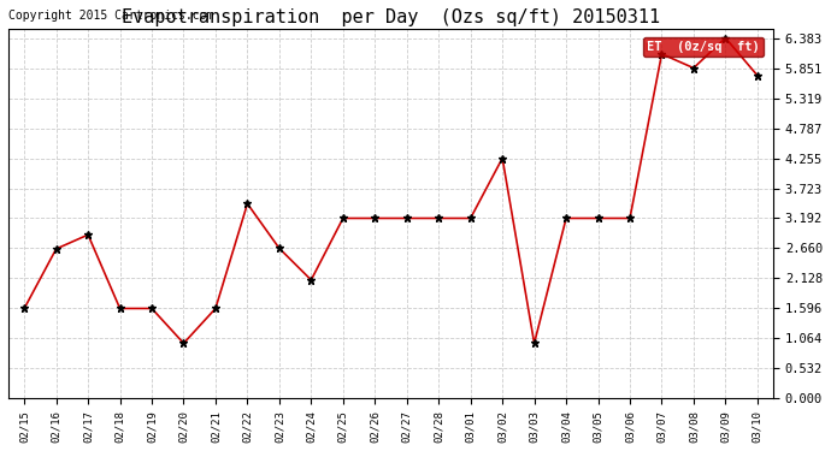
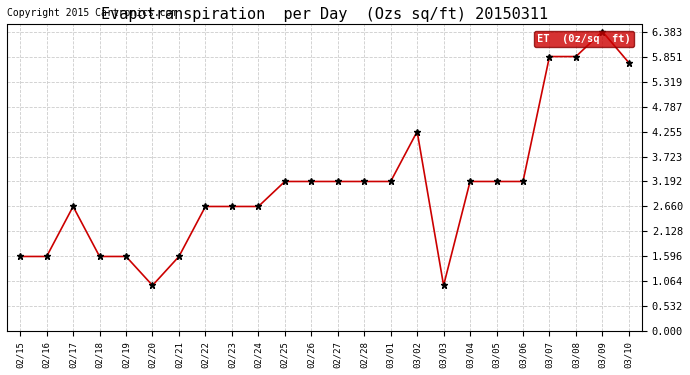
02/16: 2.65 -> 1.60
02/17: 2.90 -> 2.66
02/22: 3.45 -> 2.66
02/24: 2.10 -> 2.66
03/07: 6.10 -> 5.85
